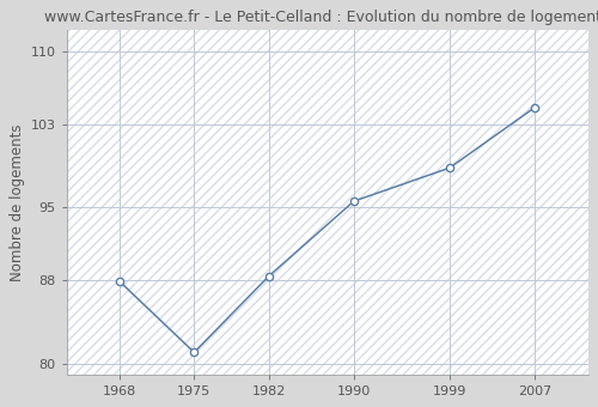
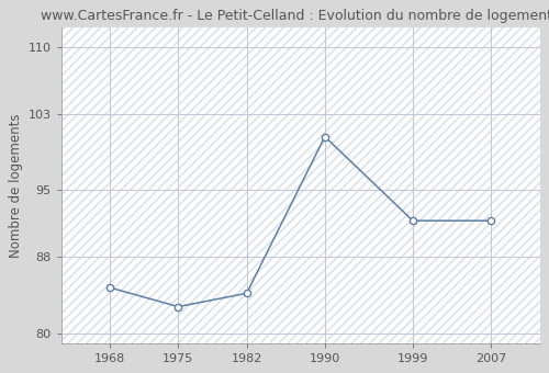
1968: 87.9 -> 84.8
1975: 81.1 -> 82.8
1982: 88.4 -> 84.2
1990: 95.6 -> 100.6
1999: 98.8 -> 91.8
2007: 104.6 -> 91.8
